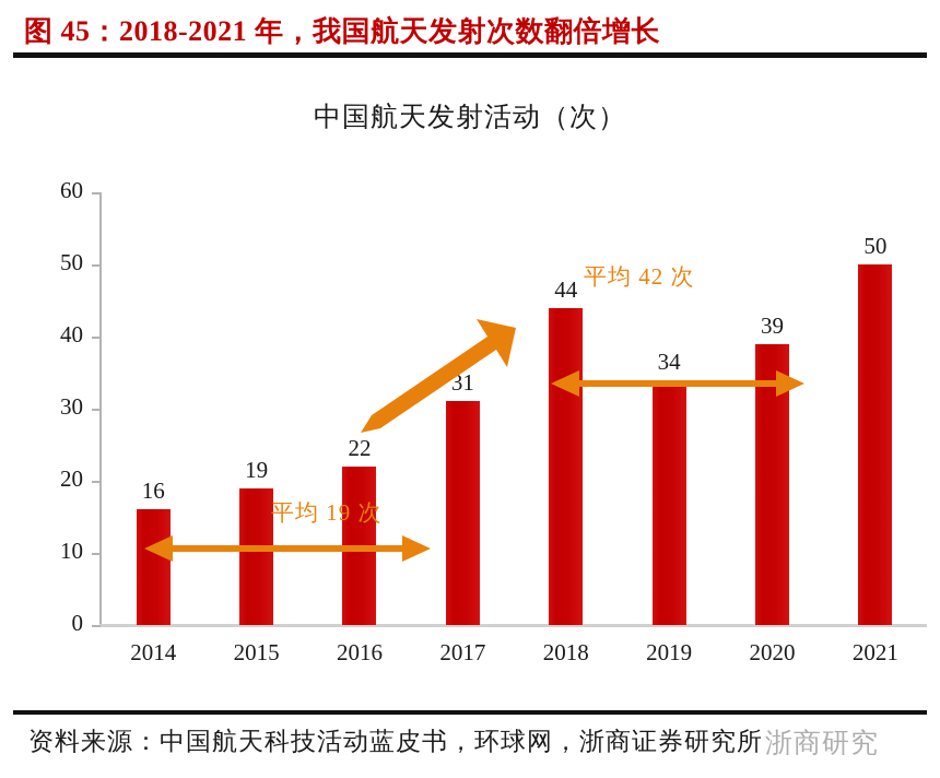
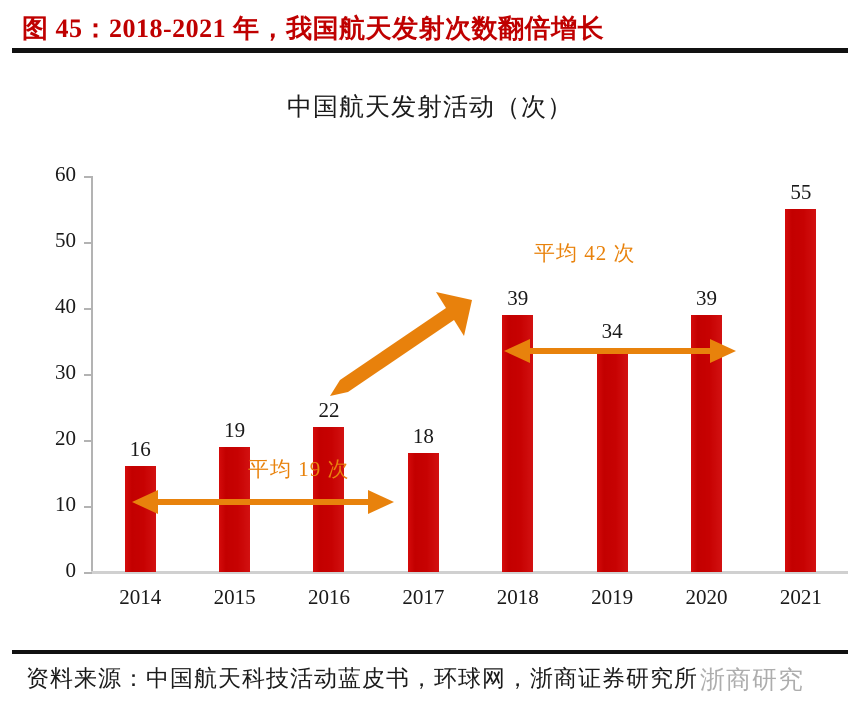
2017: 31 -> 18
2018: 44 -> 39
2021: 50 -> 55
